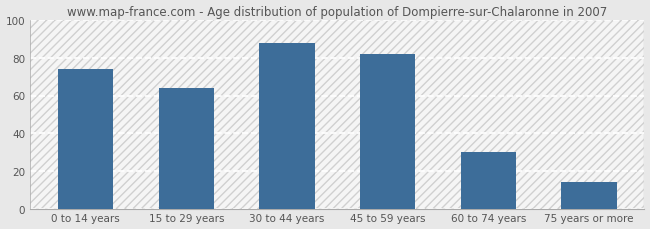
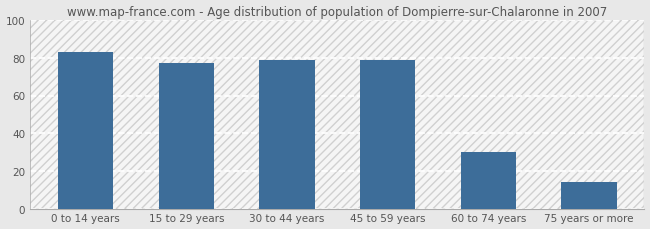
0 to 14 years: 74 -> 83
15 to 29 years: 64 -> 77
30 to 44 years: 88 -> 79
45 to 59 years: 82 -> 79
